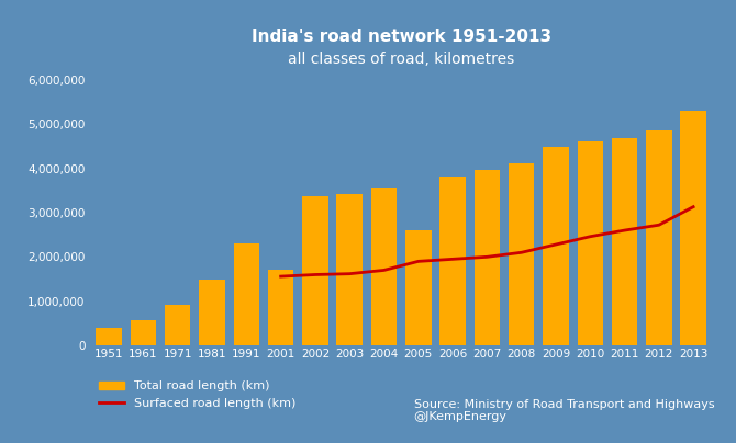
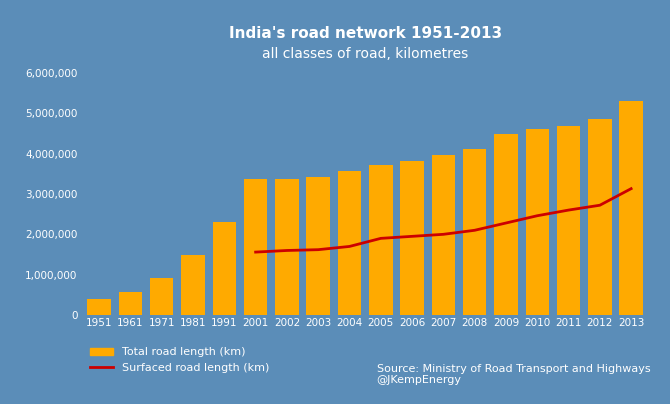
Total road length (km)/2001: 1,700,000 -> 3,370,000
Total road length (km)/2005: 2,600,000 -> 3,710,000
